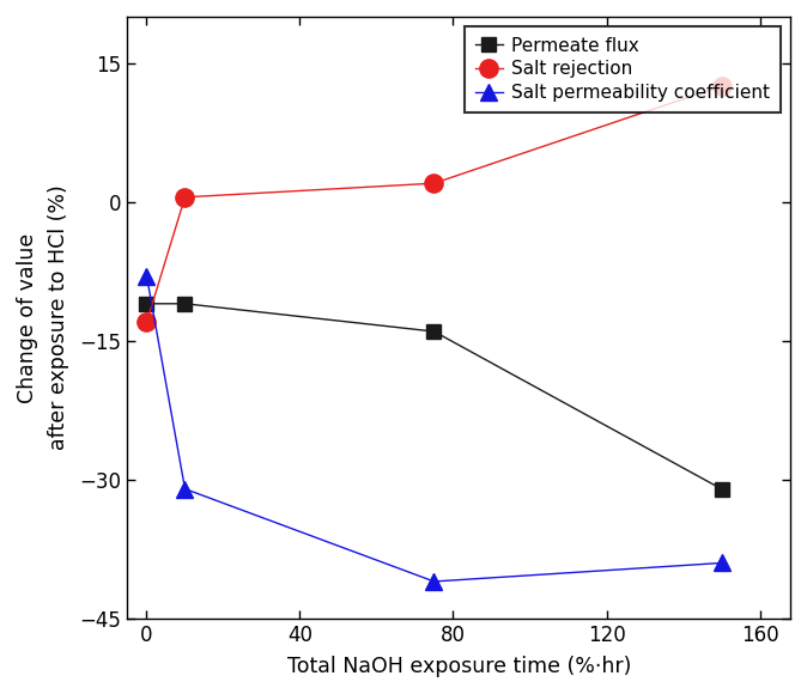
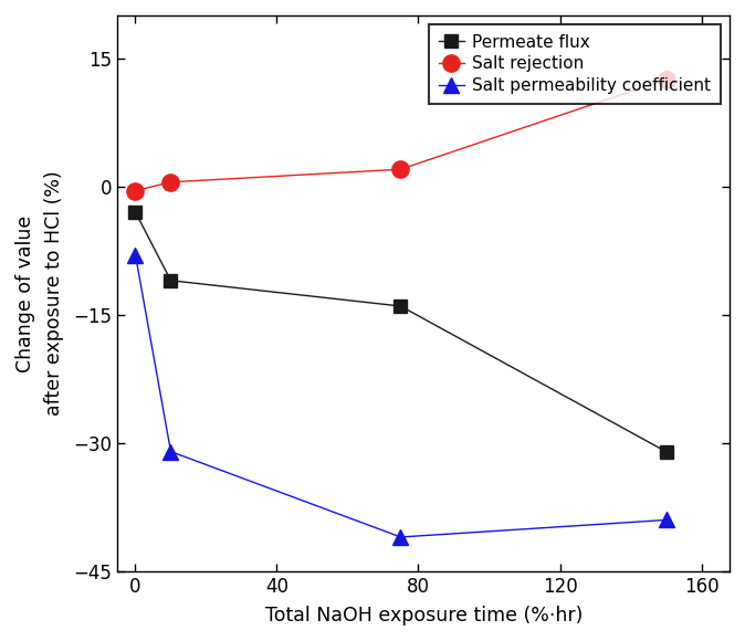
Permeate flux/0: -11 -> -3
Salt rejection/0: -13.0 -> -0.5
